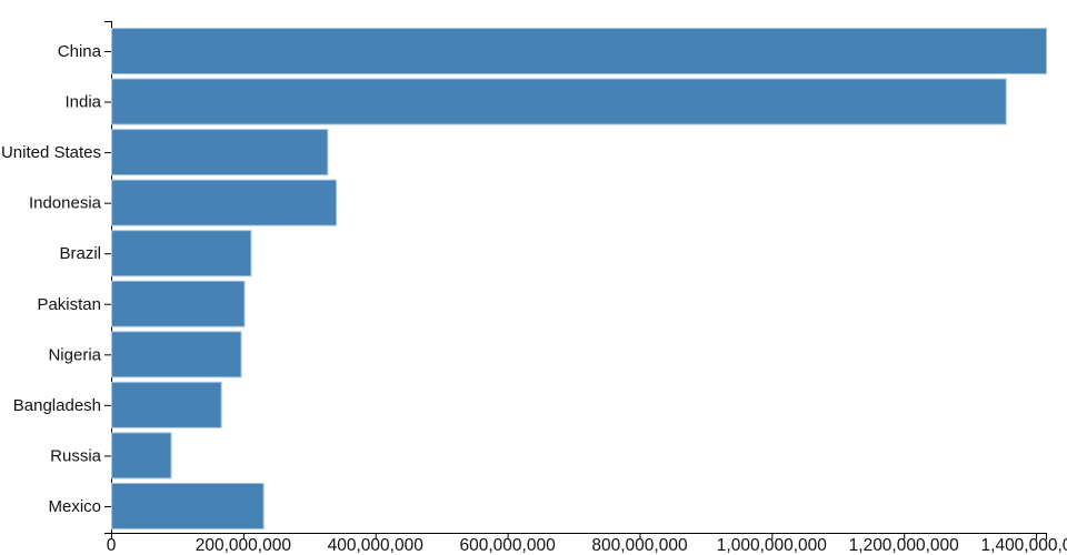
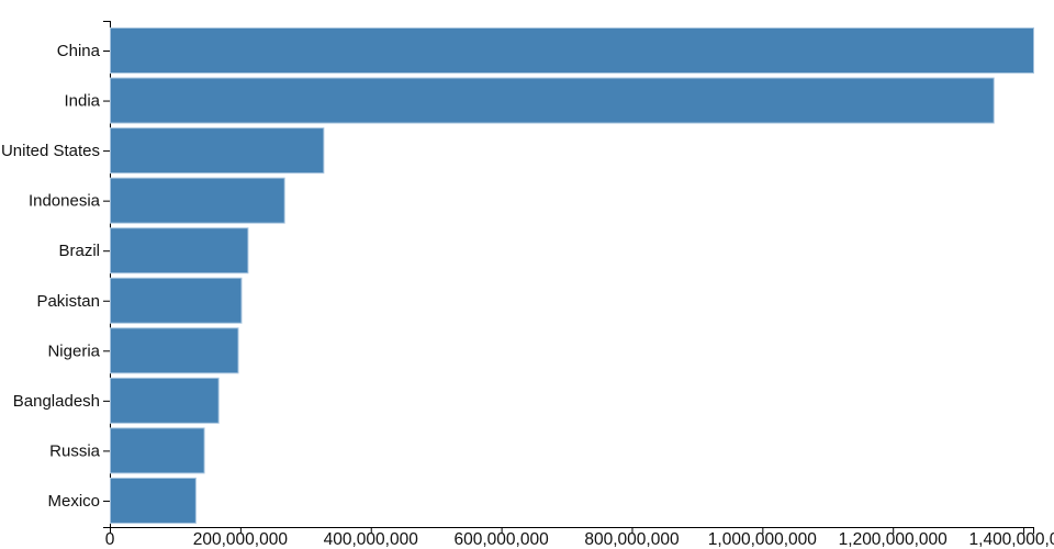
Indonesia: 340000000 -> 270000000
Russia: 90000000 -> 140000000
Mexico: 230000000 -> 130000000
